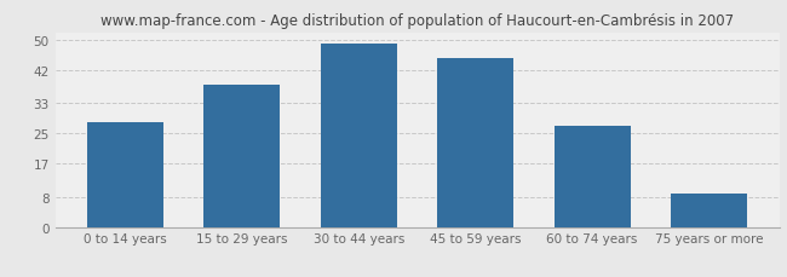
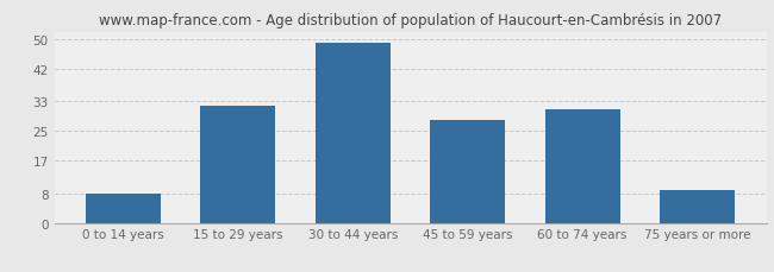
0 to 14 years: 28 -> 8
15 to 29 years: 38 -> 32
45 to 59 years: 45 -> 28
60 to 74 years: 27 -> 31
